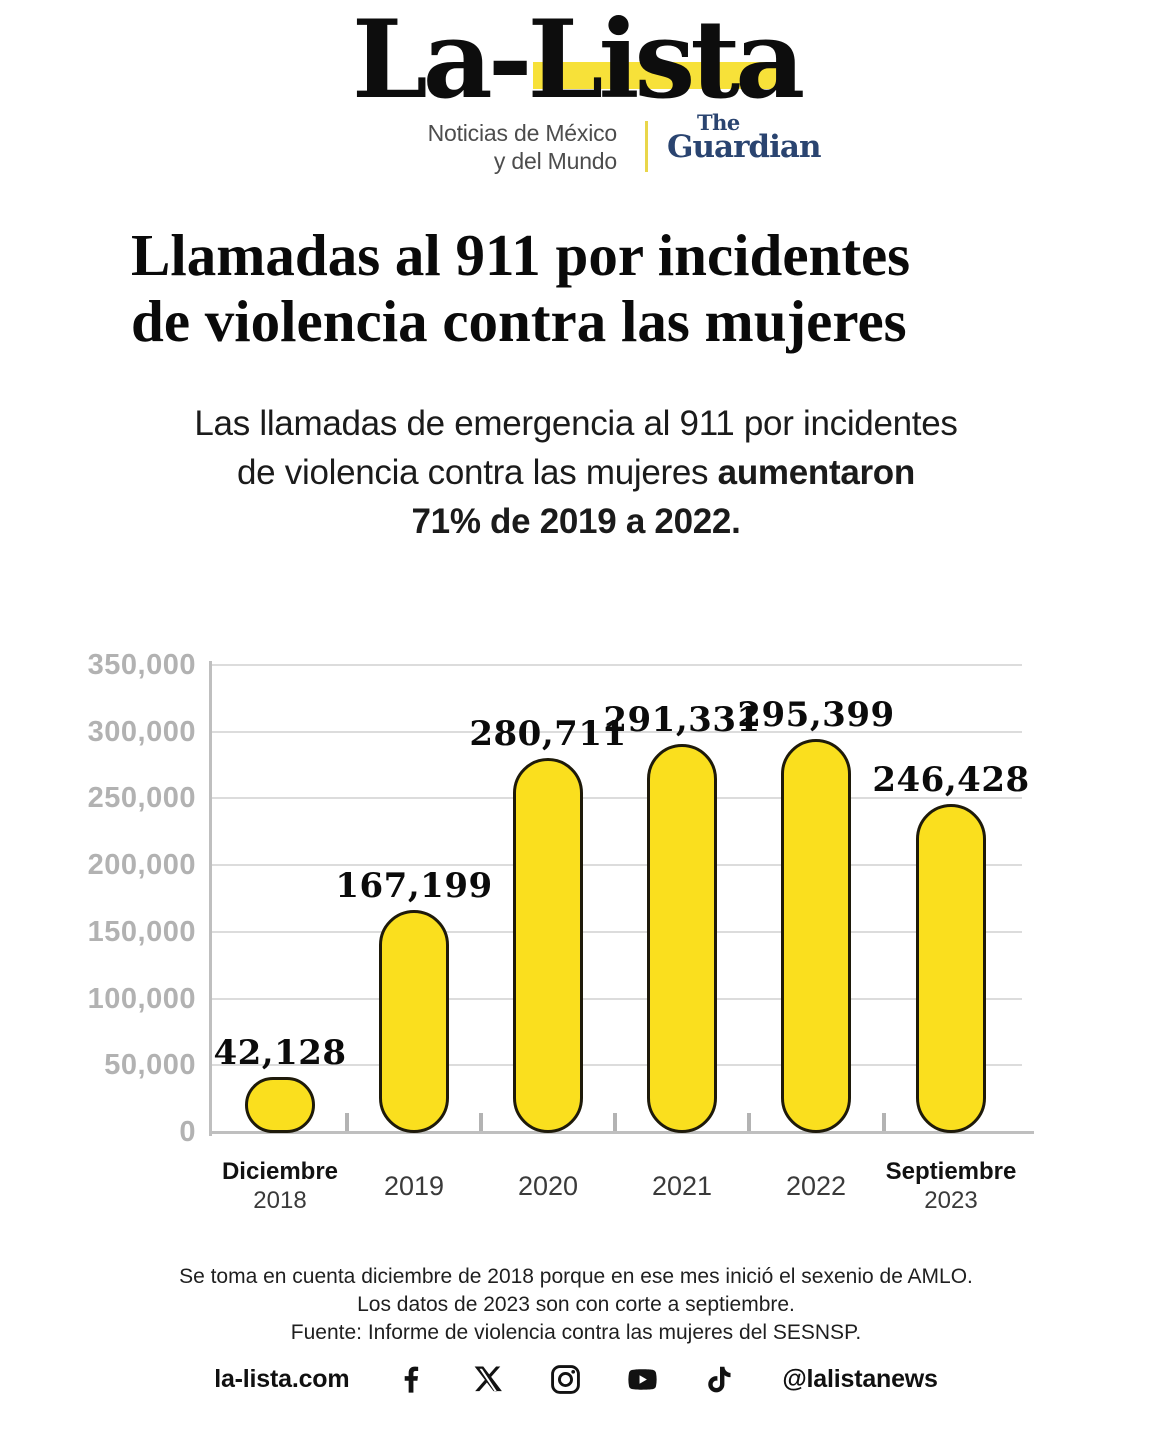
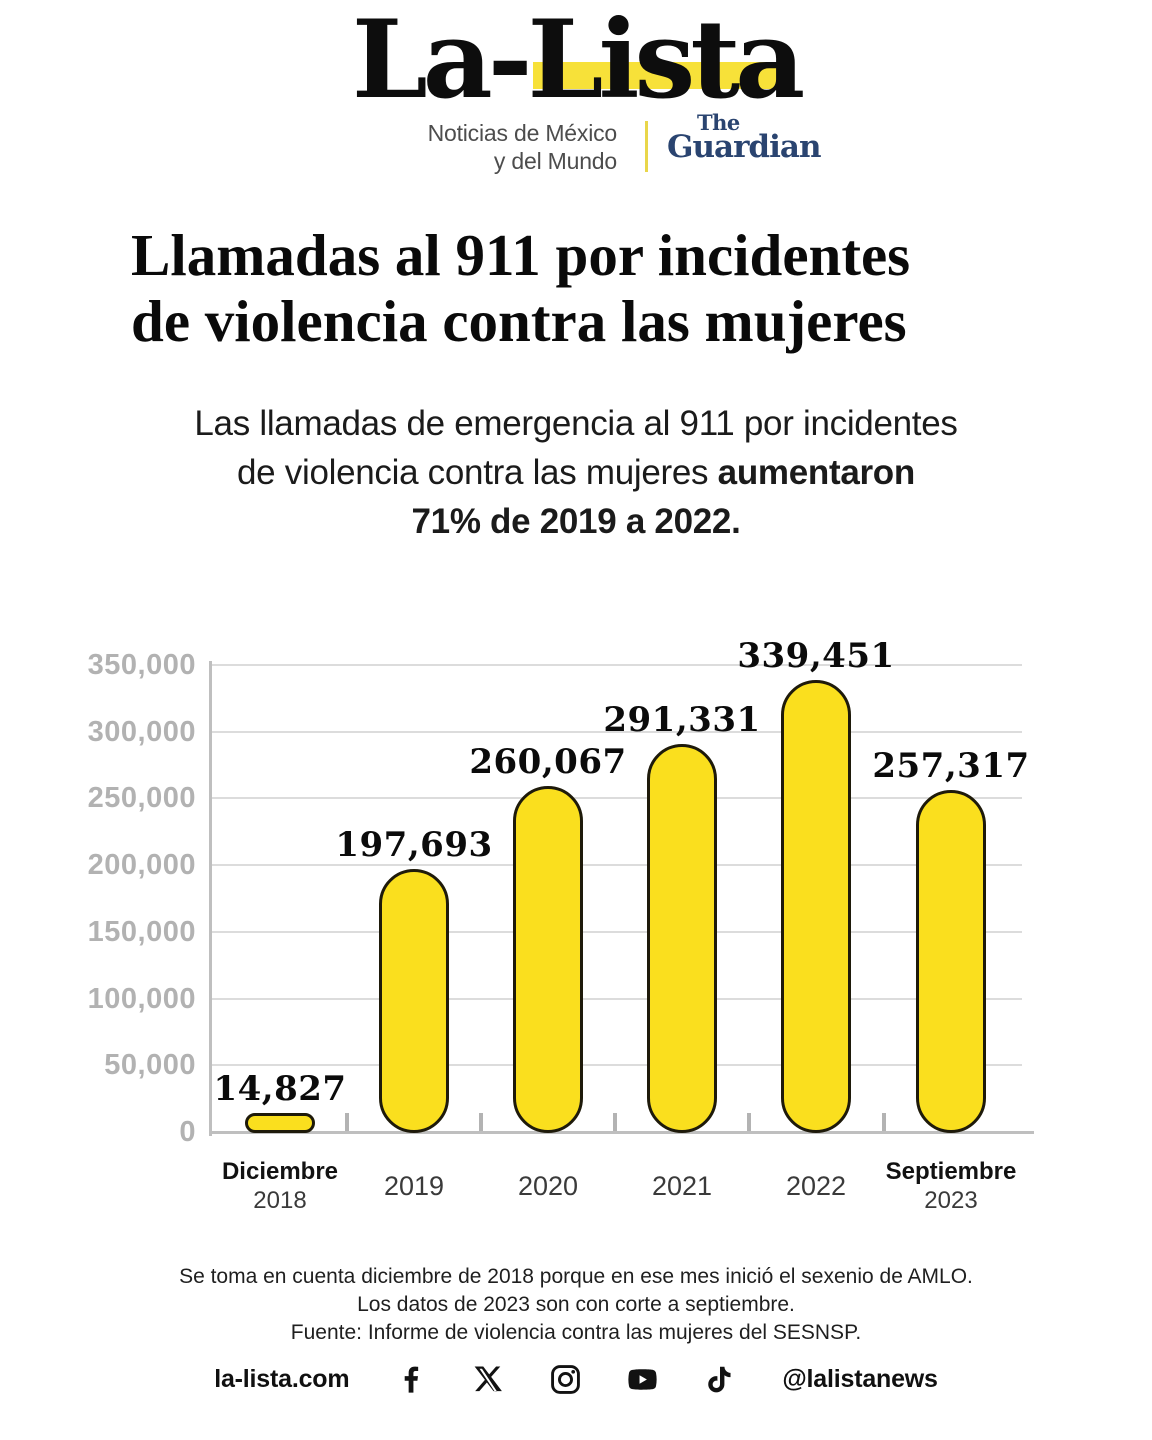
Diciembre 2018: 42,128 -> 14,827
2019: 167,199 -> 197,693
2020: 280,711 -> 260,067
2022: 295,399 -> 339,451
Septiembre 2023: 246,428 -> 257,317
